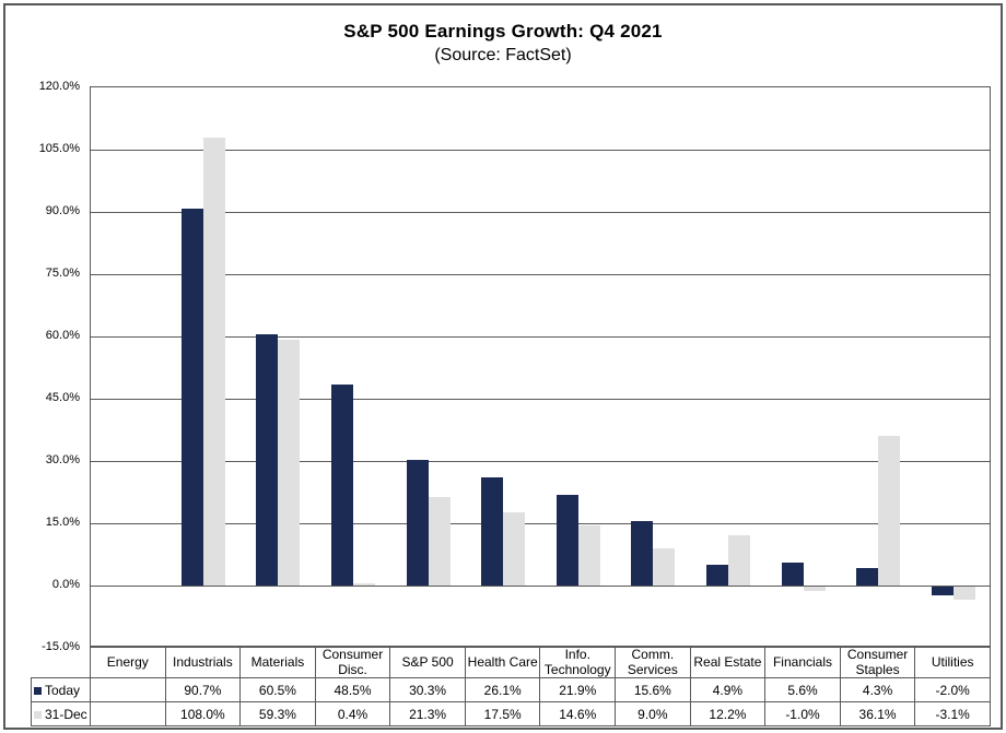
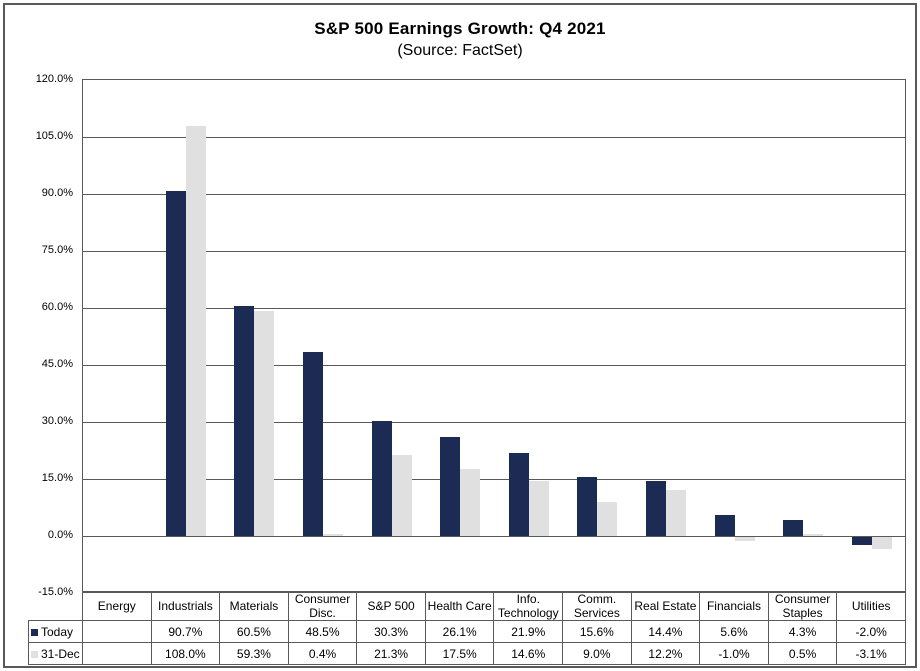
Today/Real Estate: 4.9% -> 14.4%
31-Dec/Consumer Staples: 36.1% -> 0.5%
